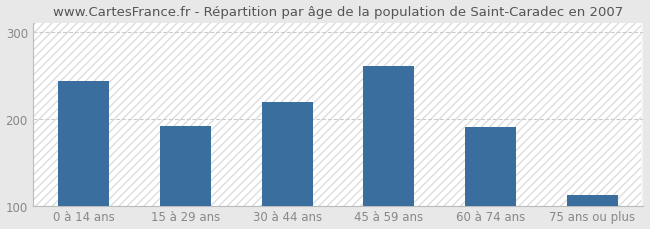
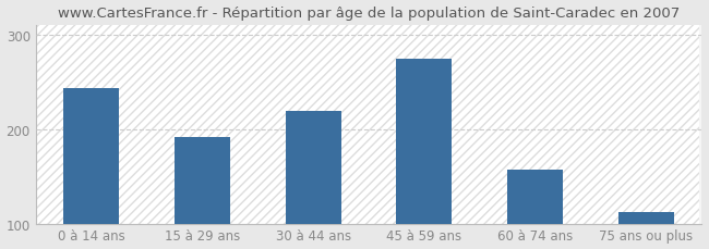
45 à 59 ans: 260 -> 274
60 à 74 ans: 190 -> 157
